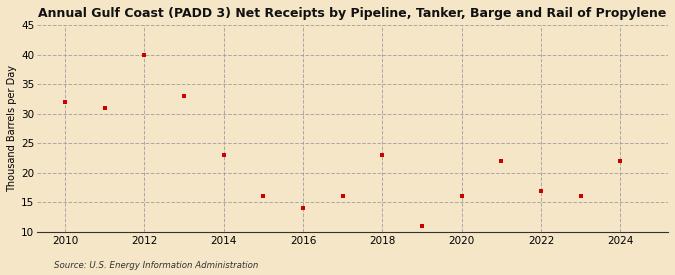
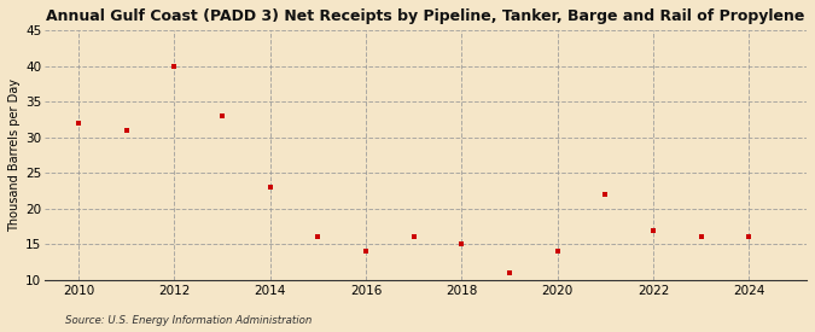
2018: 23 -> 15
2020: 16 -> 14
2024: 22 -> 16
